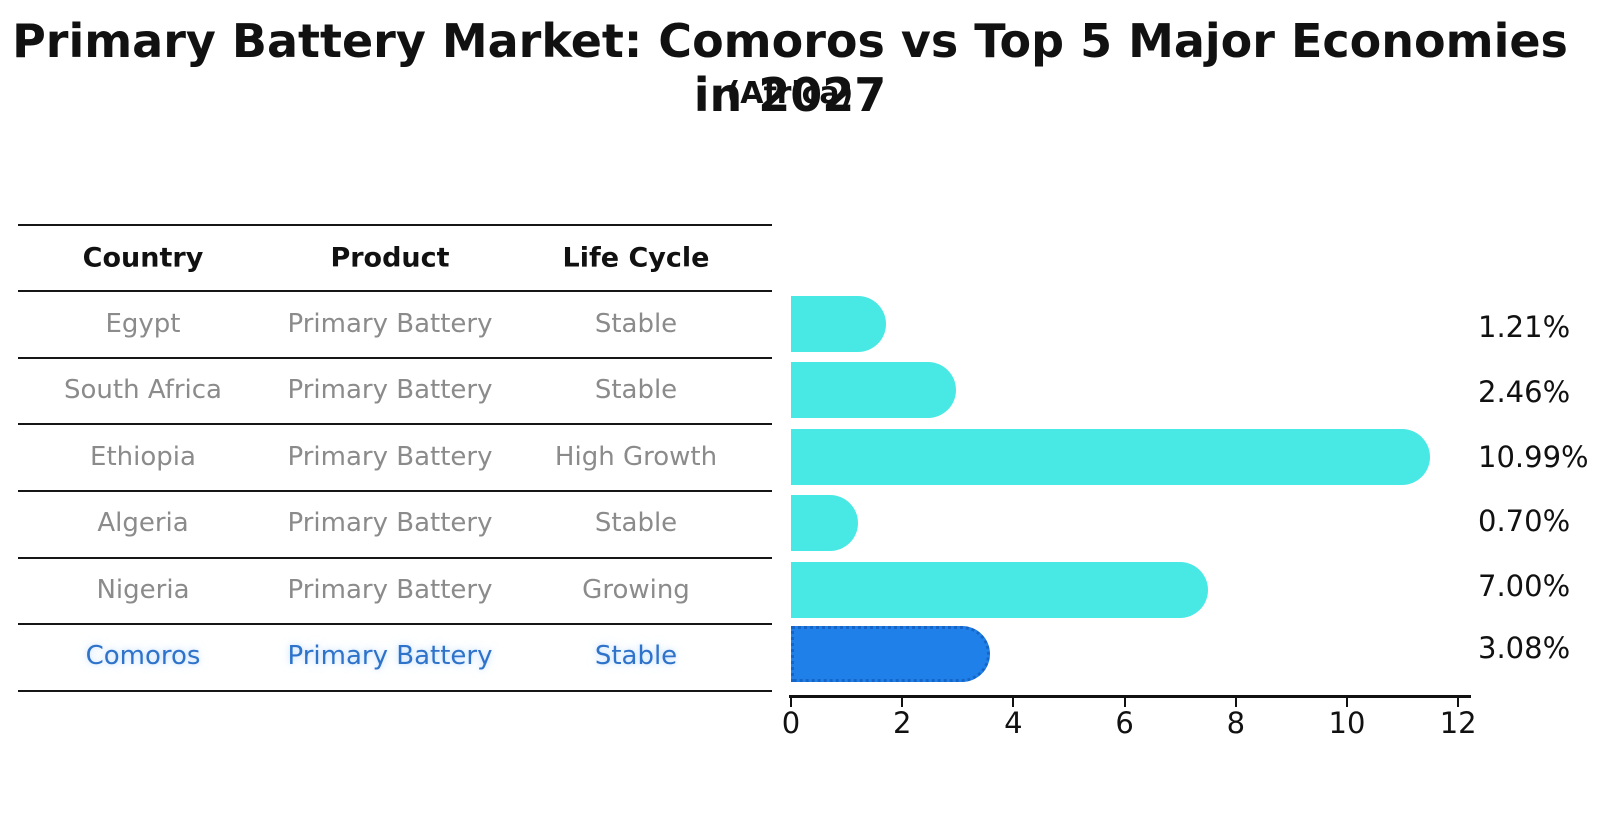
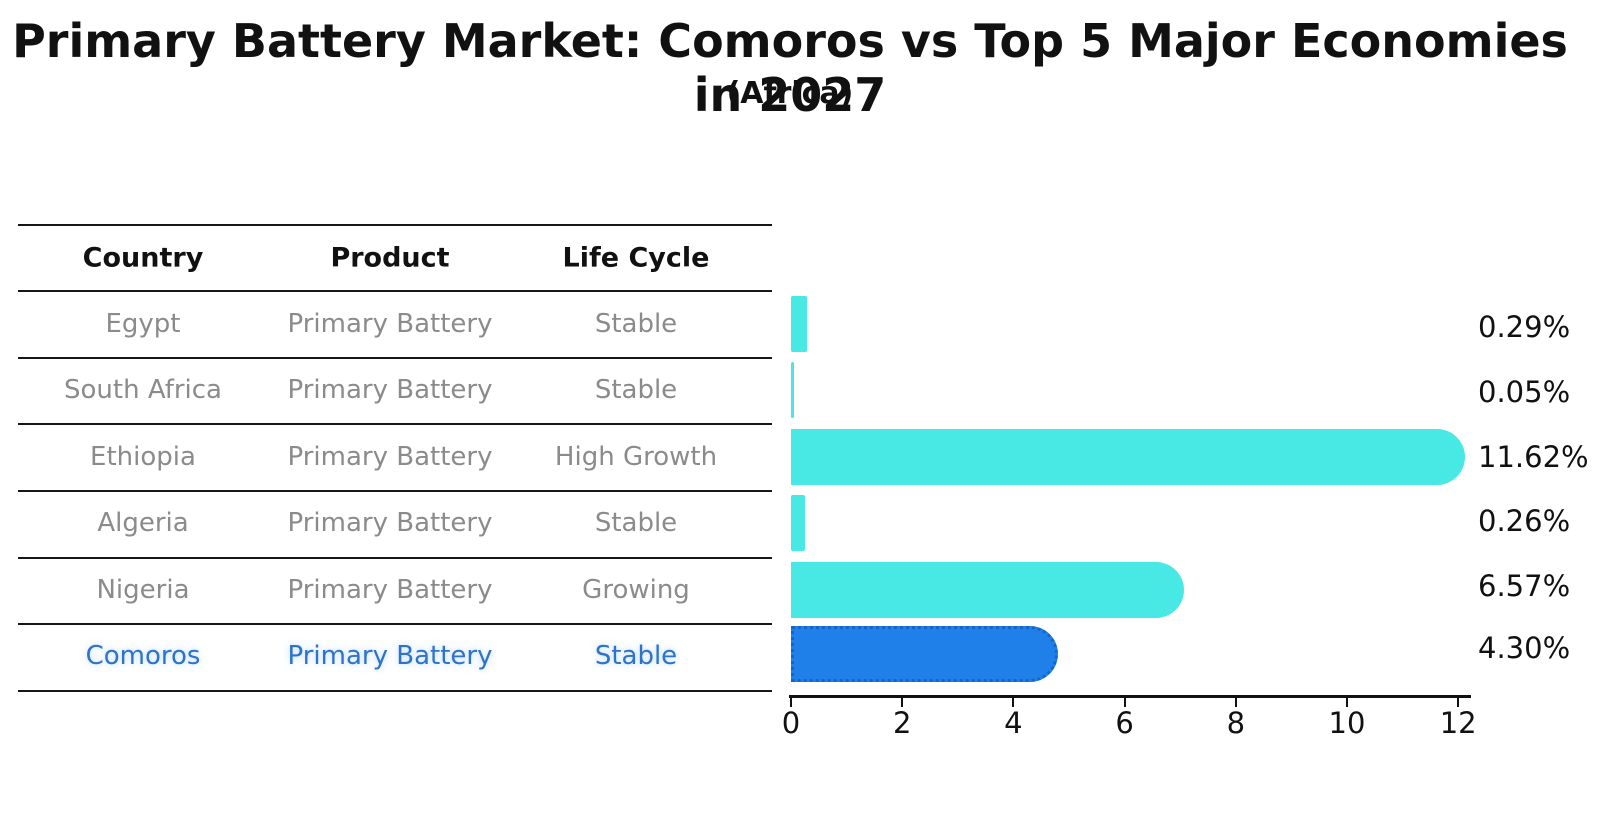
Egypt: 1.21% -> 0.29%
South Africa: 2.46% -> 0.05%
Ethiopia: 10.99% -> 11.62%
Algeria: 0.70% -> 0.26%
Nigeria: 7.00% -> 6.57%
Comoros: 3.08% -> 4.30%
